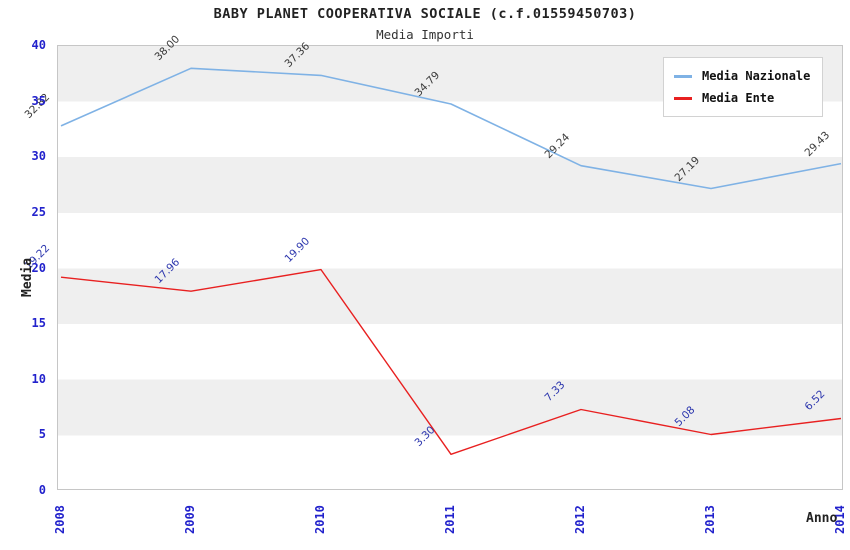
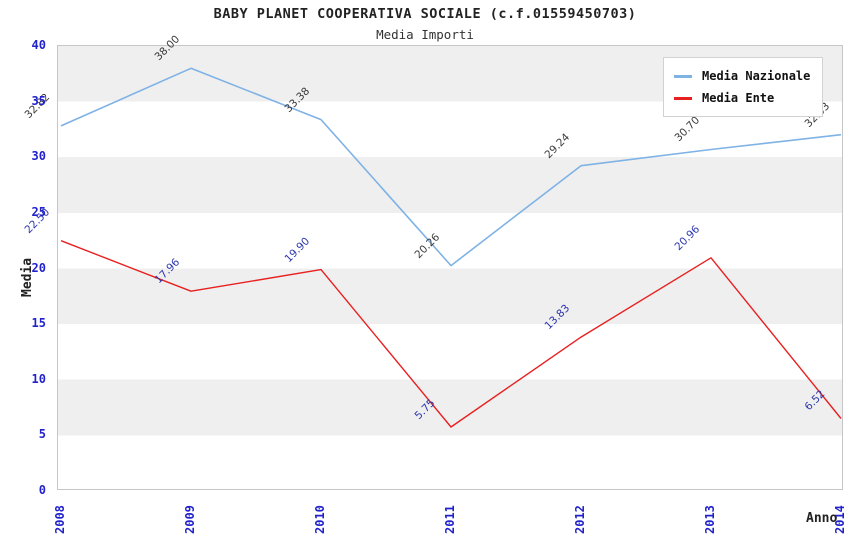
Media Ente/2008: 19.22 -> 22.50
Media Nazionale/2010: 37.36 -> 33.38
Media Nazionale/2011: 34.79 -> 20.26
Media Ente/2011: 3.30 -> 5.75
Media Ente/2012: 7.33 -> 13.83
Media Nazionale/2013: 27.19 -> 30.70
Media Ente/2013: 5.08 -> 20.96
Media Nazionale/2014: 29.43 -> 32.03
